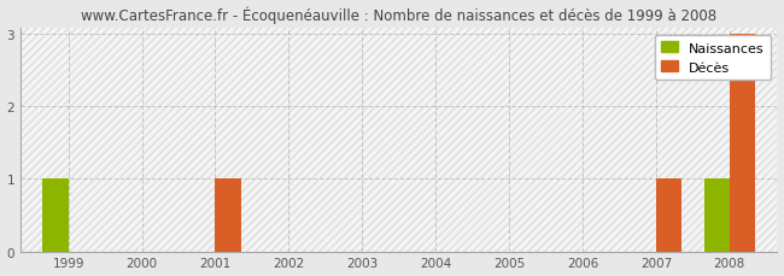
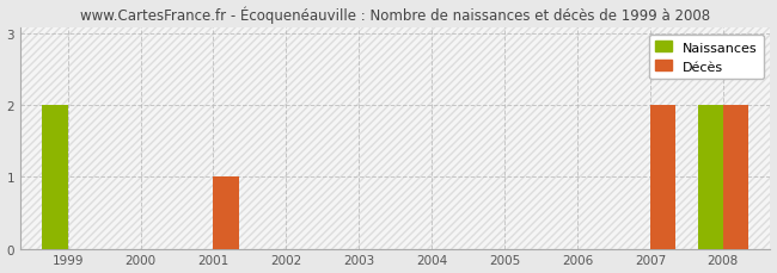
Naissances/1999: 1 -> 2
Décès/2007: 1 -> 2
Naissances/2008: 1 -> 2
Décès/2008: 3 -> 2
